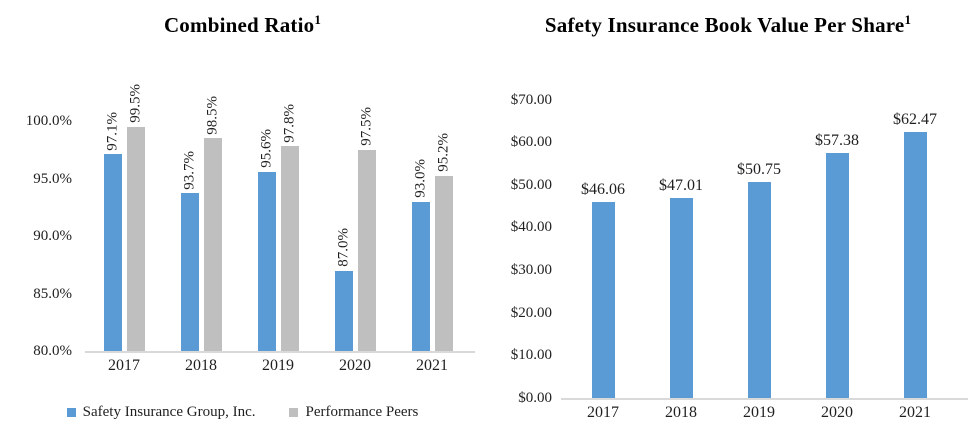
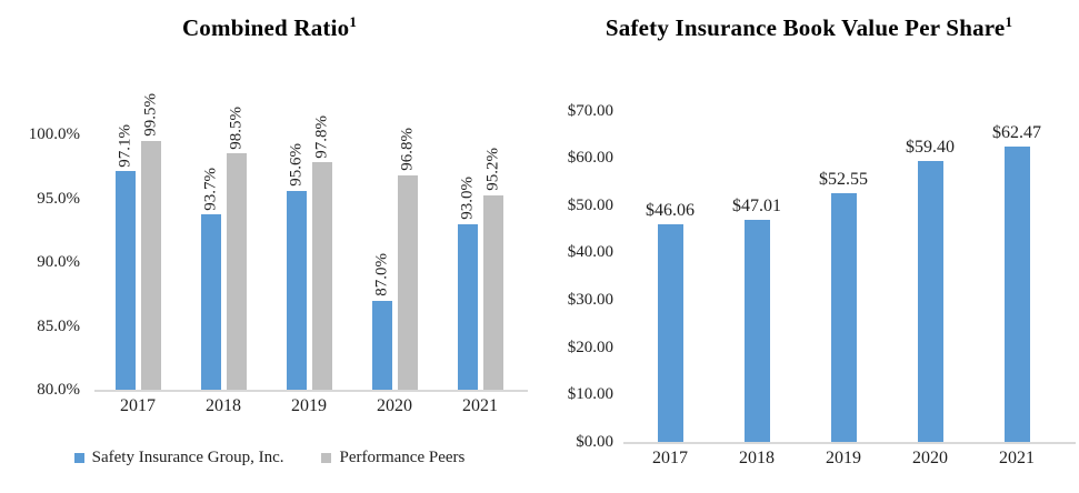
Combined Ratio/Performance Peers/2020: 97.5% -> 96.8%
Safety Insurance Book Value Per Share/2019: $50.75 -> $52.55
Safety Insurance Book Value Per Share/2020: $57.38 -> $59.40
